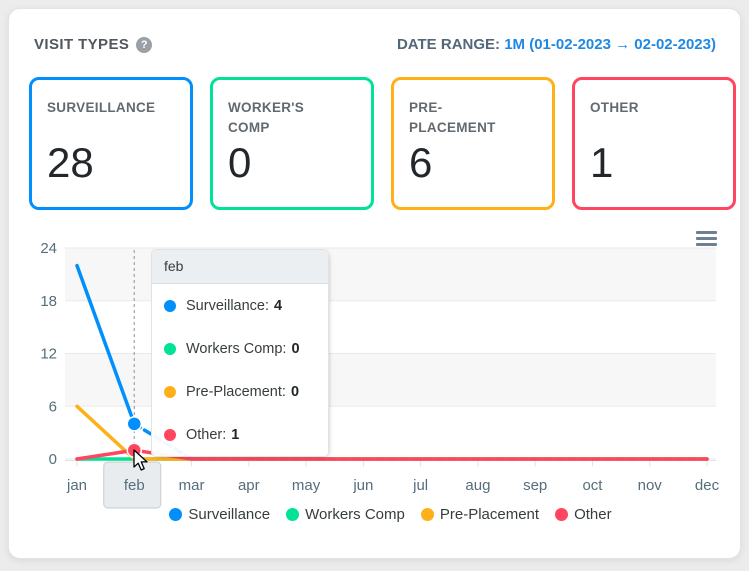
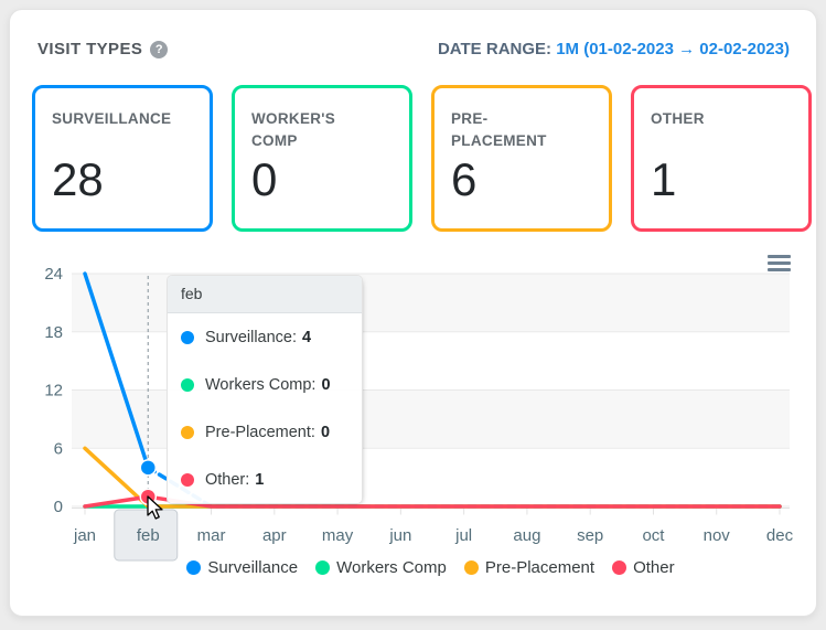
Surveillance/jan: 22 -> 24
